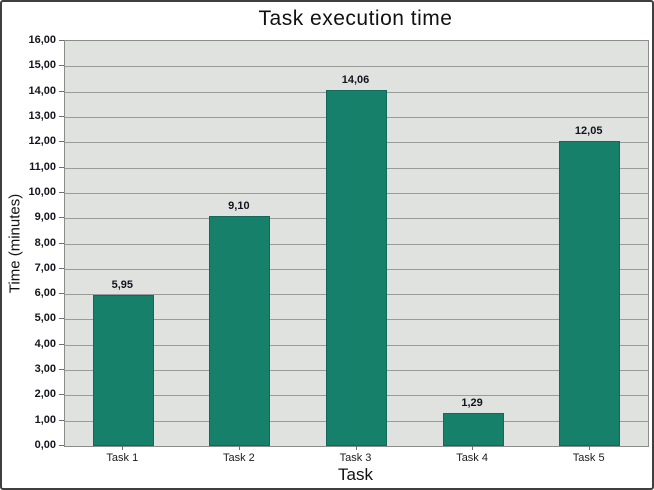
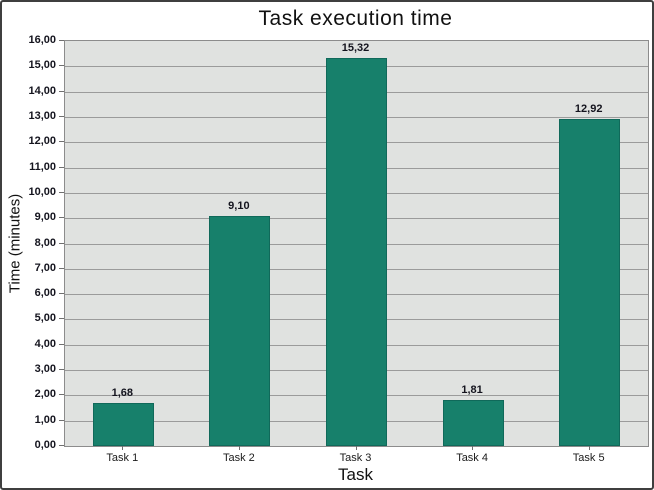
Task 1: 5,95 -> 1,68
Task 3: 14,06 -> 15,32
Task 4: 1,29 -> 1,81
Task 5: 12,05 -> 12,92
